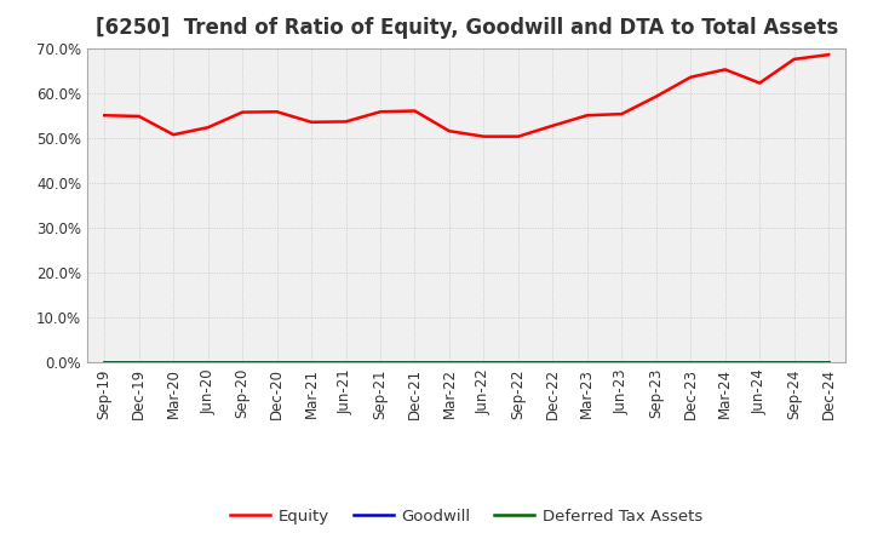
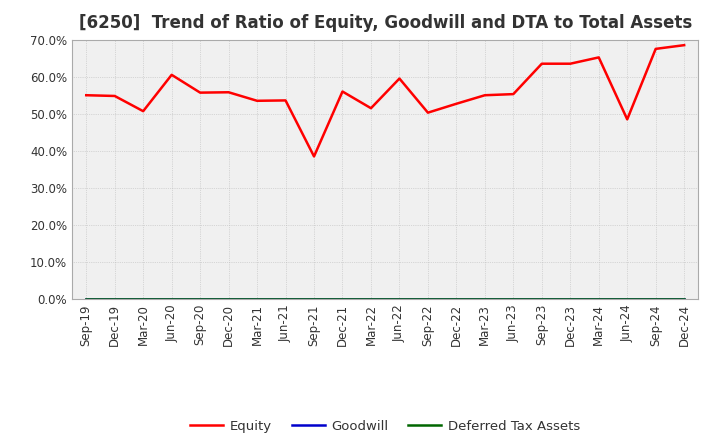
Equity/Jun-20: 52.3% -> 60.5%
Equity/Sep-21: 55.8% -> 38.5%
Equity/Jun-22: 50.3% -> 59.5%
Equity/Sep-23: 59.2% -> 63.5%
Equity/Jun-24: 62.2% -> 48.5%
